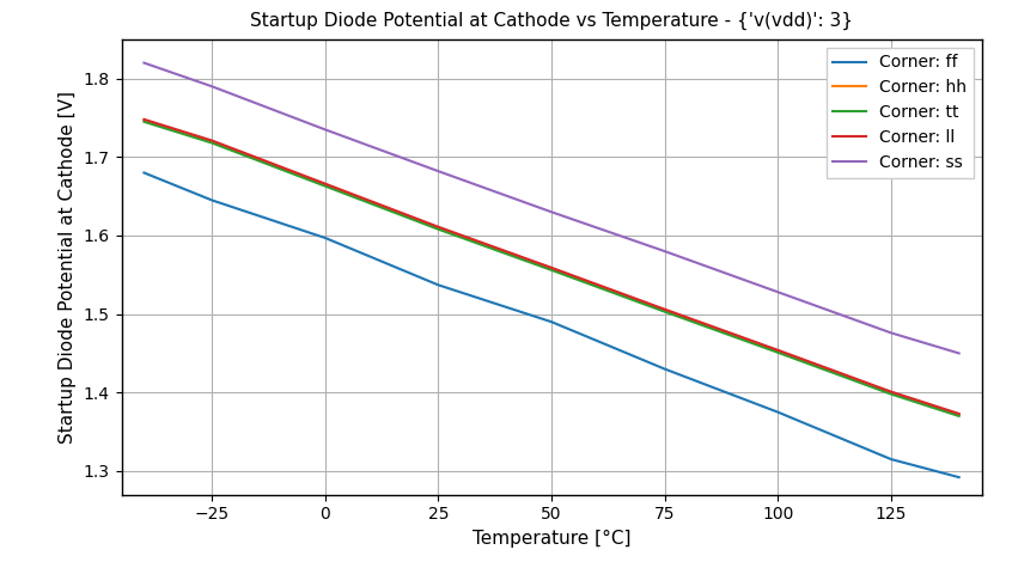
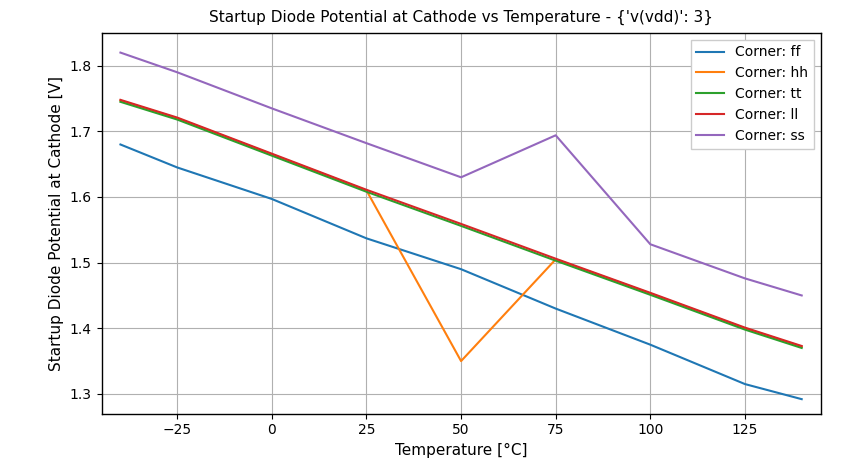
Corner: hh/50: 1.558 -> 1.350
Corner: ss/75: 1.580 -> 1.694
